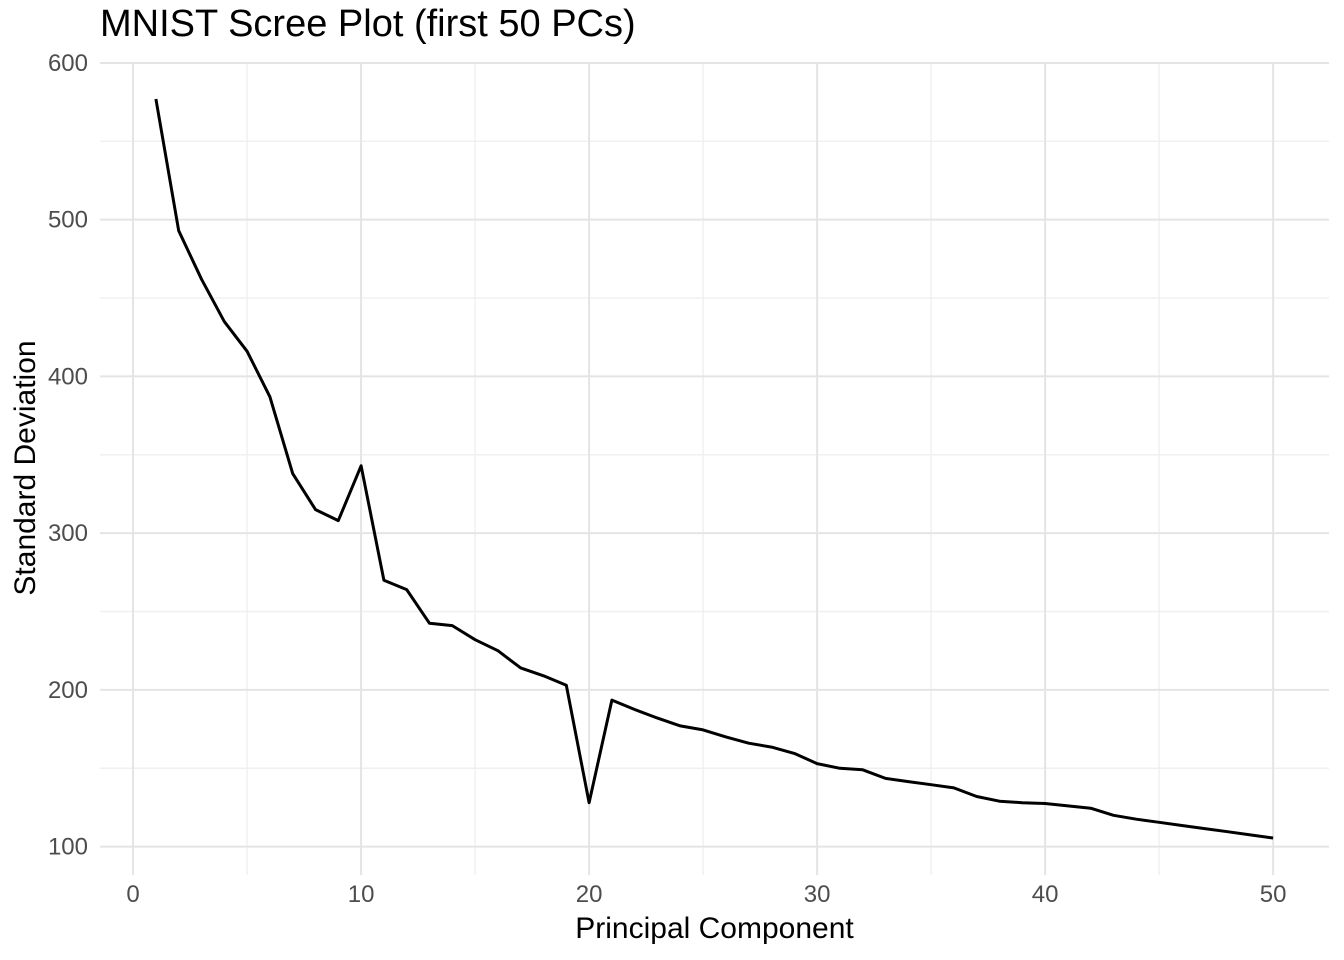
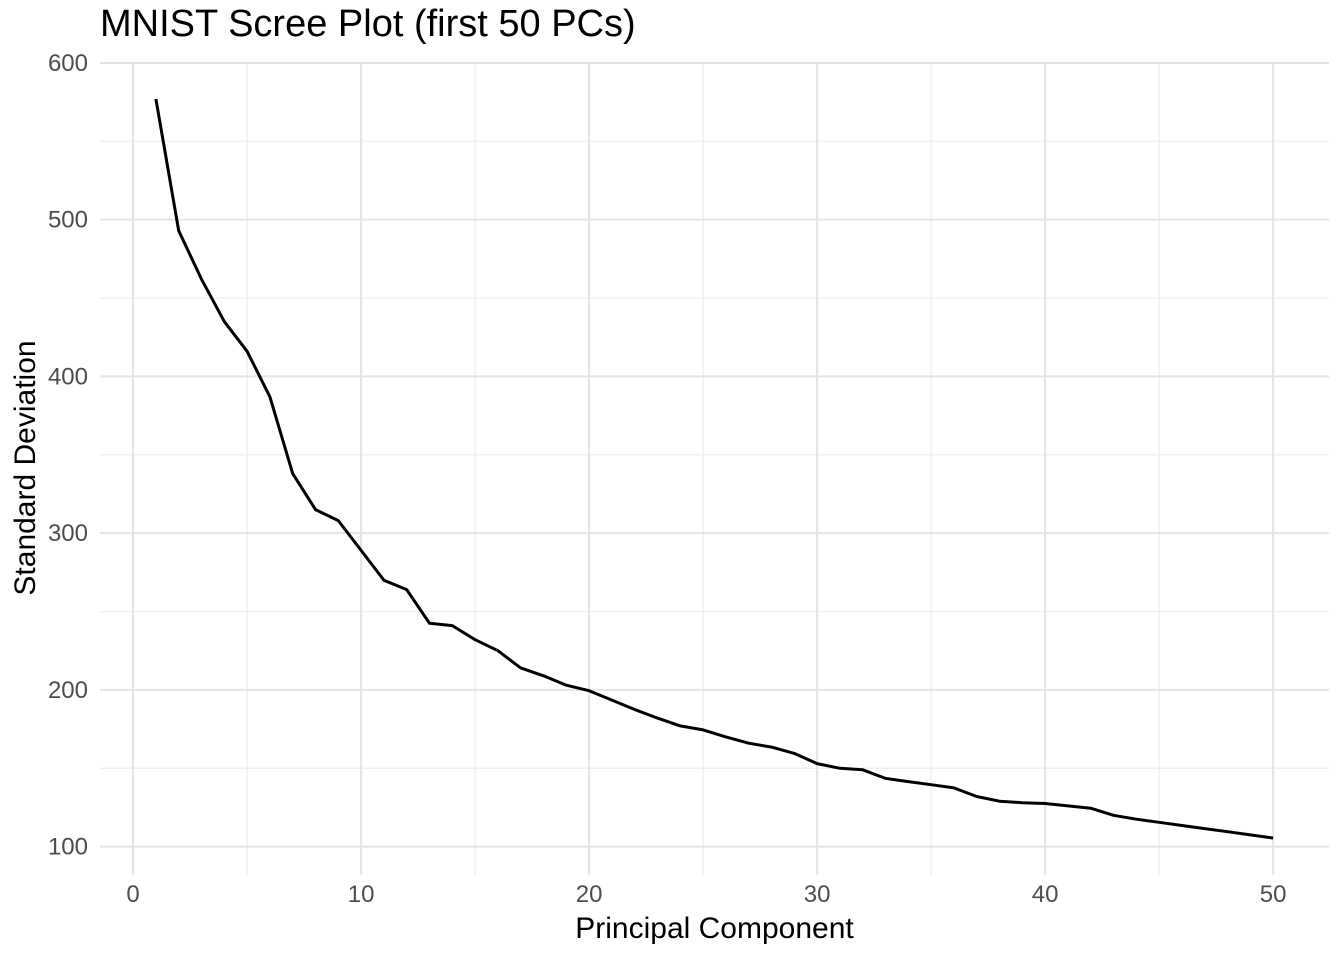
10: 343 -> 289
20: 128 -> 200
